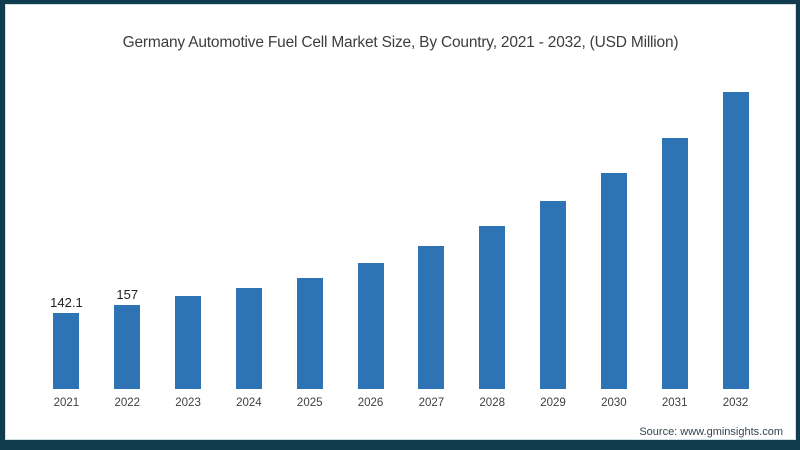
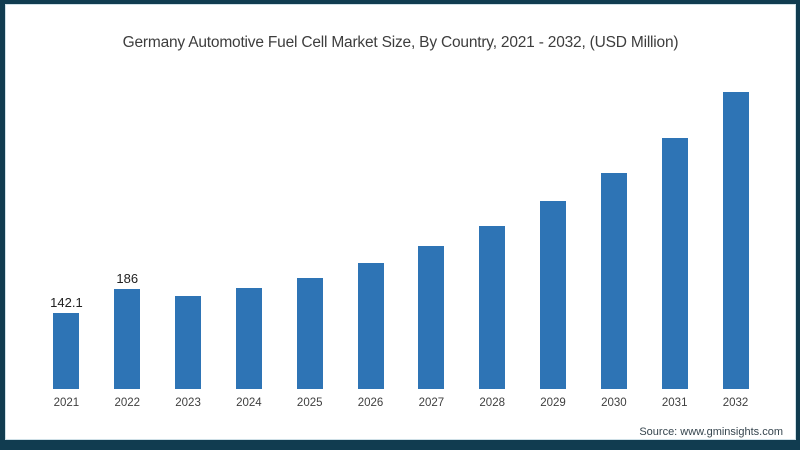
2022: 157 -> 186
